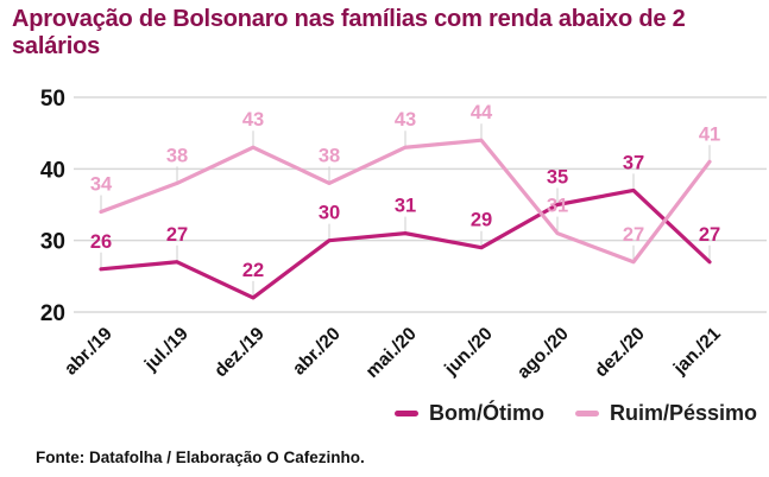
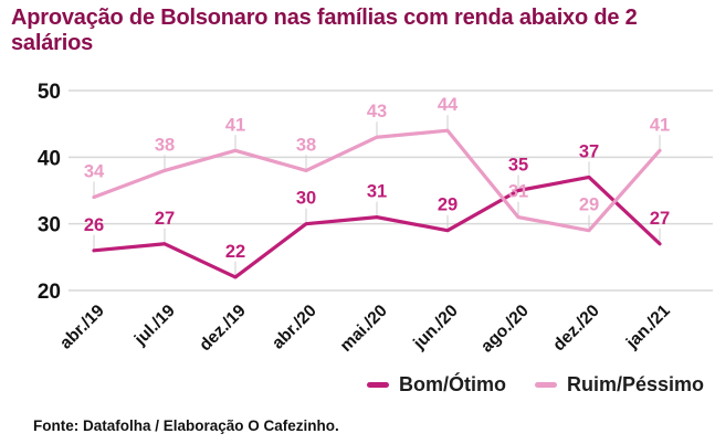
Ruim/Péssimo/dez./19: 43 -> 41
Ruim/Péssimo/dez./20: 27 -> 29
